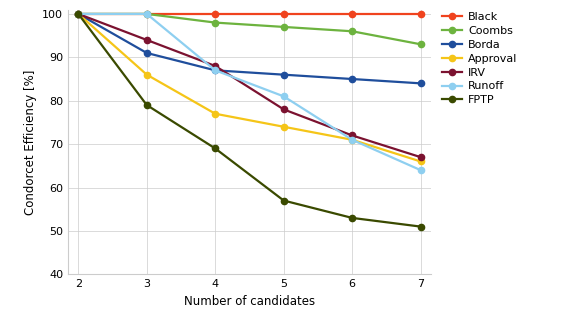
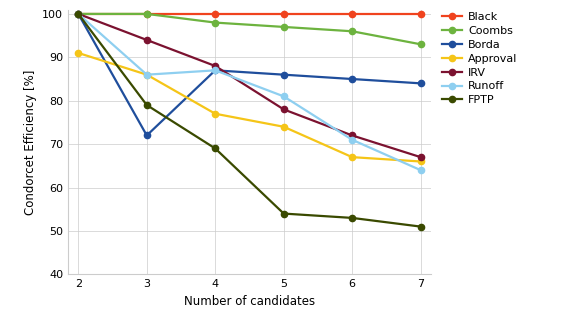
Approval/2: 100 -> 91
Borda/3: 91 -> 72
Runoff/3: 100 -> 86
FPTP/5: 57 -> 54
Approval/6: 71 -> 67
